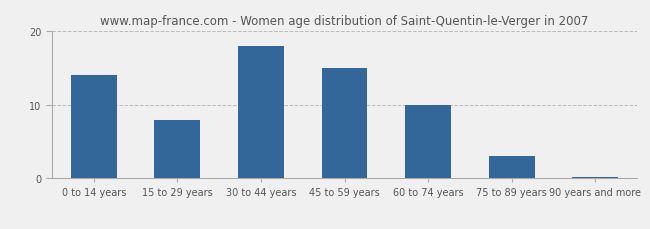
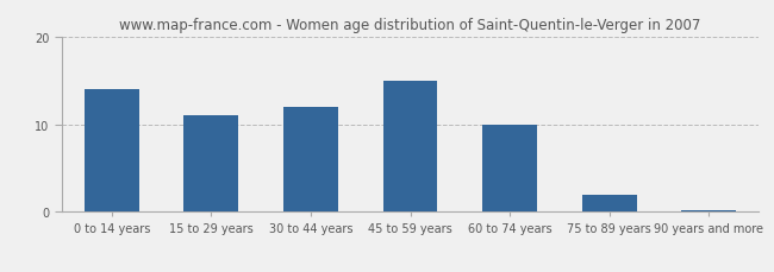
15 to 29 years: 8.0 -> 11.0
30 to 44 years: 18.0 -> 12.0
75 to 89 years: 3.0 -> 2.0
